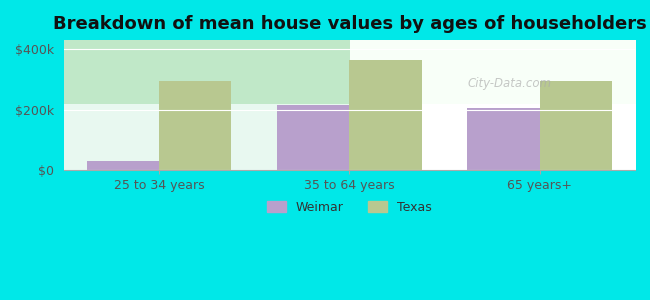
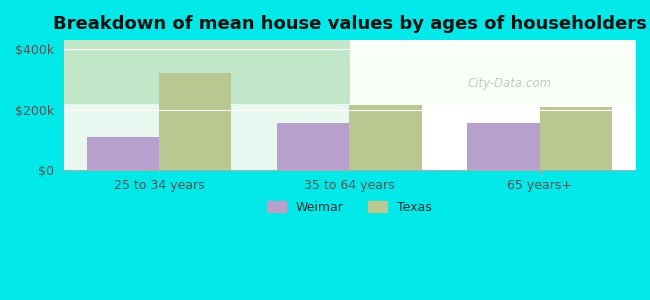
Weimar/25 to 34 years: $30k -> $110k
Texas/25 to 34 years: $295k -> $320k
Weimar/35 to 64 years: $215k -> $155k
Texas/35 to 64 years: $365k -> $215k
Weimar/65 years+: $205k -> $155k
Texas/65 years+: $295k -> $210k
